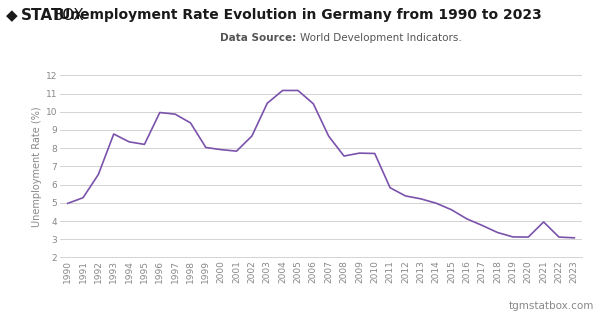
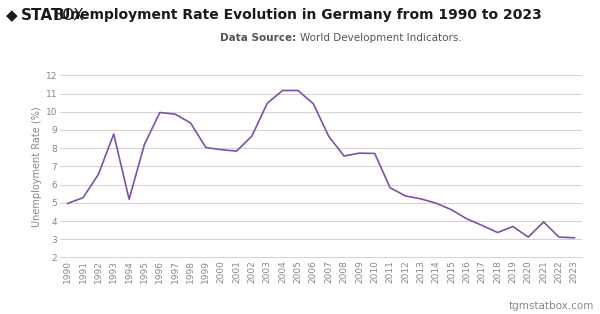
1994: 8.3 -> 5.2
2019: 3.1 -> 3.7
